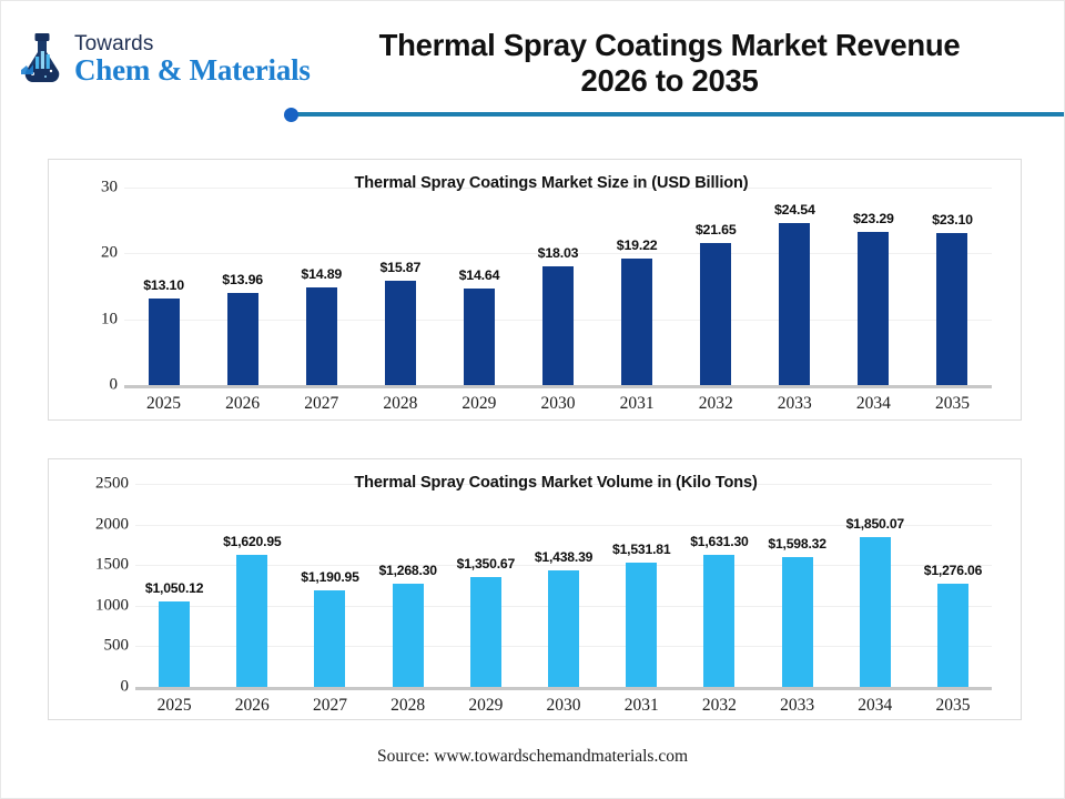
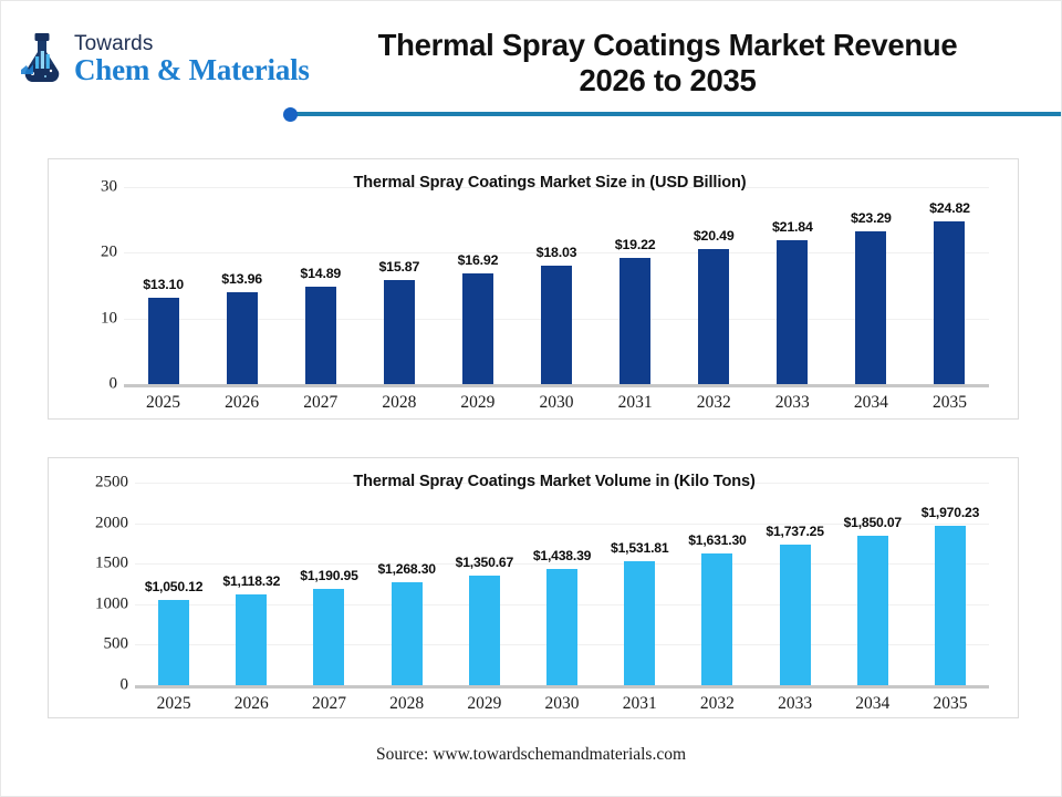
Thermal Spray Coatings Market Size in (USD Billion)/2029: $14.64 -> $16.92
Thermal Spray Coatings Market Size in (USD Billion)/2032: $21.65 -> $20.49
Thermal Spray Coatings Market Size in (USD Billion)/2033: $24.54 -> $21.84
Thermal Spray Coatings Market Size in (USD Billion)/2035: $23.10 -> $24.82
Thermal Spray Coatings Market Volume in (Kilo Tons)/2026: $1,620.95 -> $1,118.32
Thermal Spray Coatings Market Volume in (Kilo Tons)/2033: $1,598.32 -> $1,737.25
Thermal Spray Coatings Market Volume in (Kilo Tons)/2035: $1,276.06 -> $1,970.23
